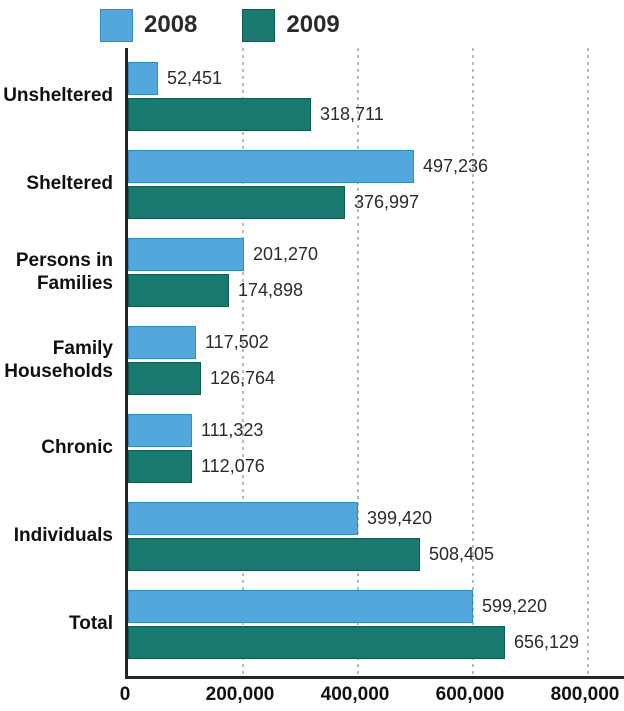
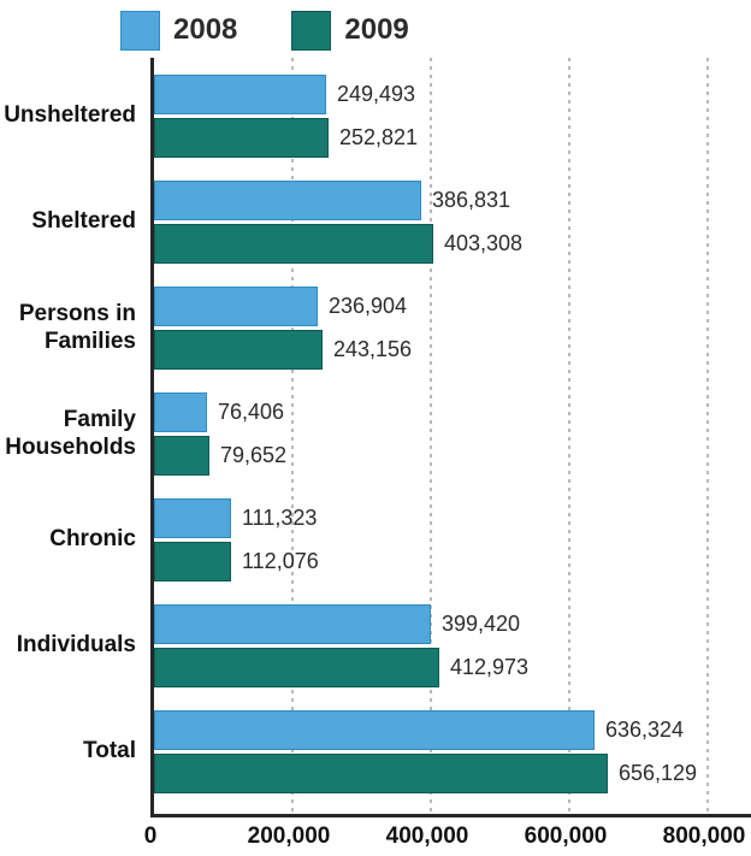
2008/Unsheltered: 52,451 -> 249,493
2009/Unsheltered: 318,711 -> 252,821
2008/Sheltered: 497,236 -> 386,831
2009/Sheltered: 376,997 -> 403,308
2008/Persons in Families: 201,270 -> 236,904
2009/Persons in Families: 174,898 -> 243,156
2008/Family Households: 117,502 -> 76,406
2009/Family Households: 126,764 -> 79,652
2009/Individuals: 508,405 -> 412,973
2008/Total: 599,220 -> 636,324
